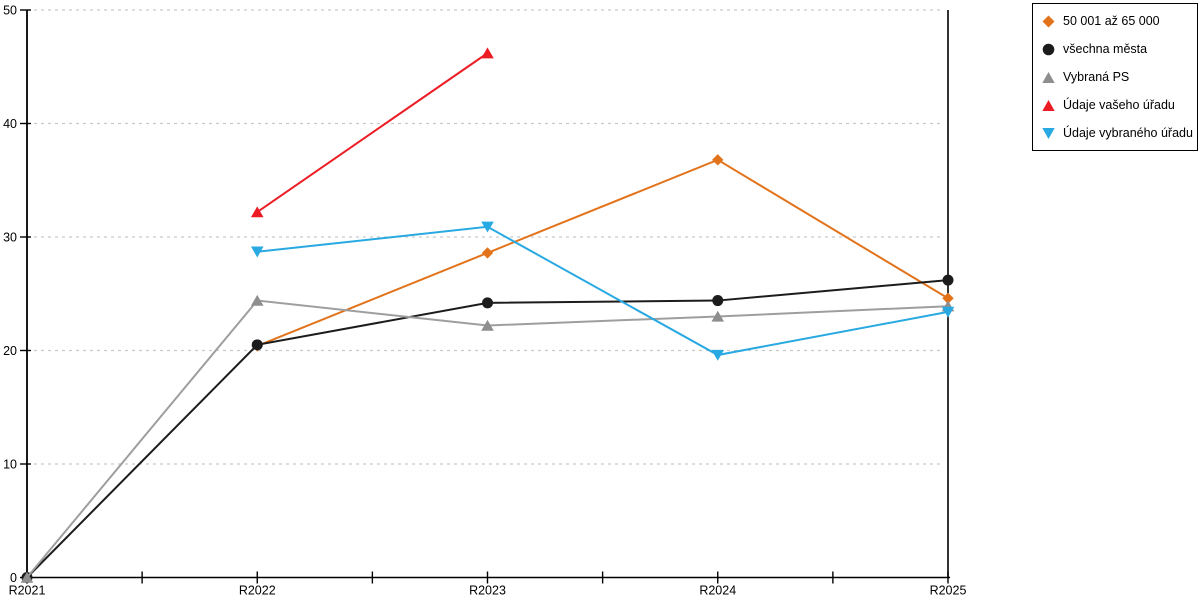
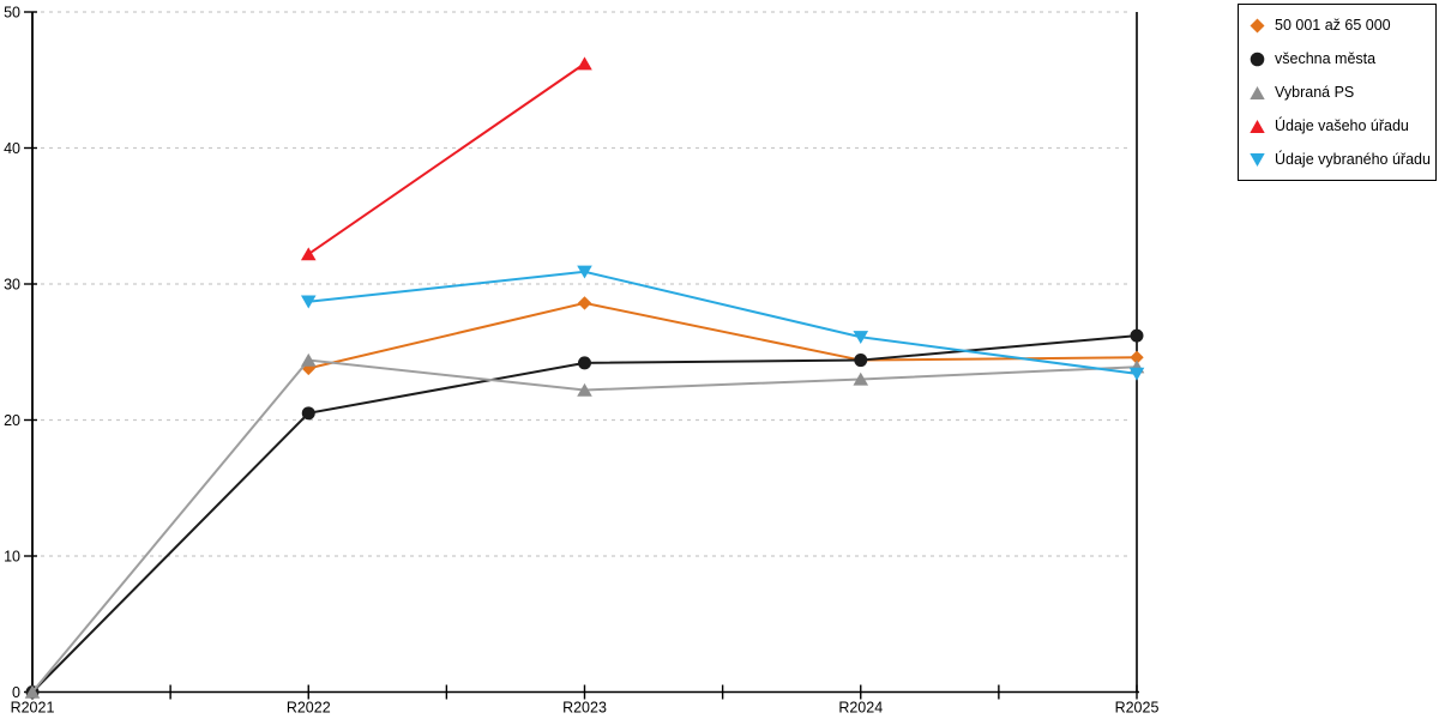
50 001 až 65 000/R2022: 20.4 -> 23.8
50 001 až 65 000/R2024: 36.8 -> 24.4
Údaje vybraného úřadu/R2024: 19.6 -> 26.1
